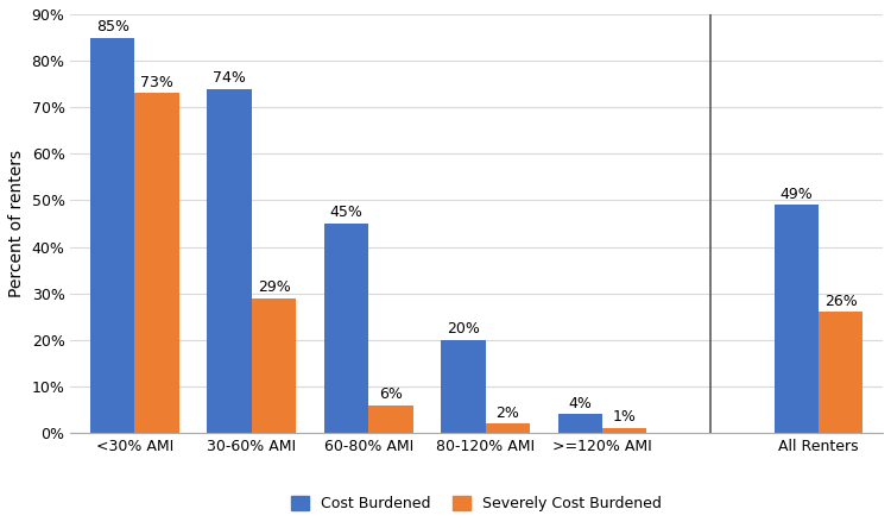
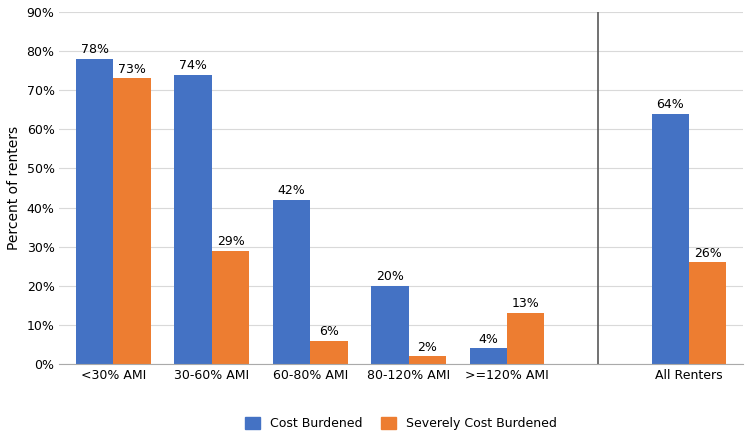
Cost Burdened/<30% AMI: 85% -> 78%
Cost Burdened/60-80% AMI: 45% -> 42%
Severely Cost Burdened/>=120% AMI: 1% -> 13%
Cost Burdened/All Renters: 49% -> 64%
